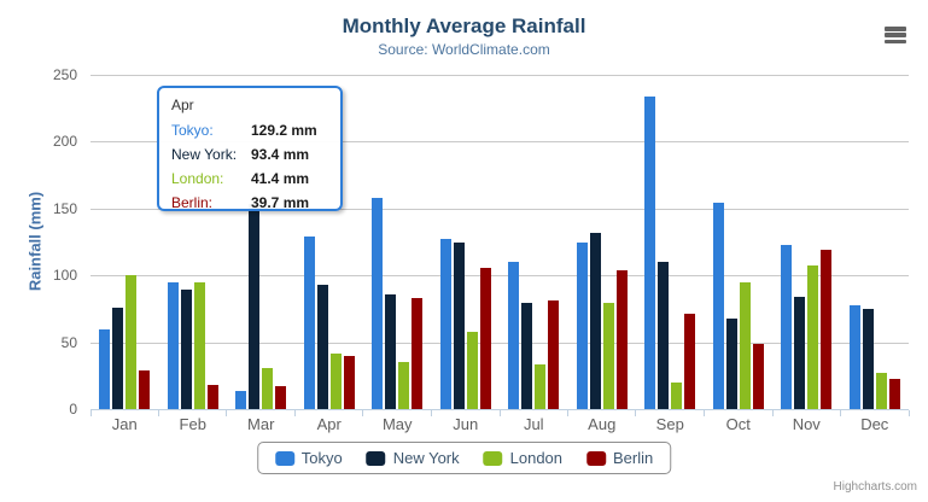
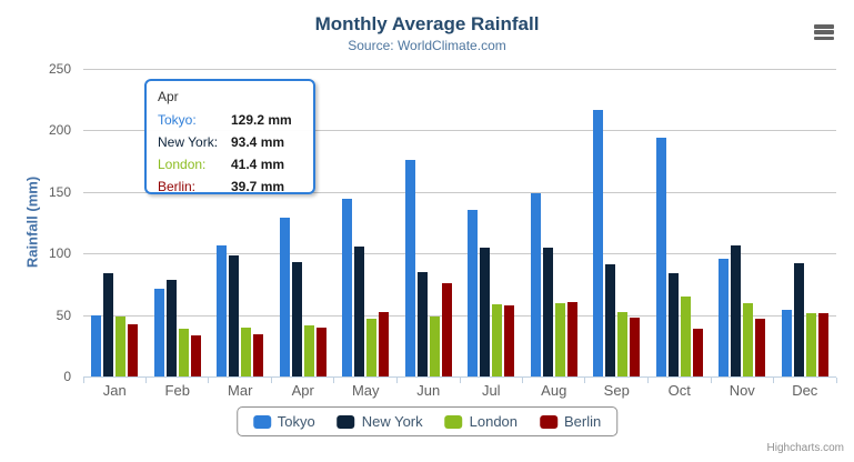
Tokyo/Jan: 60 -> 50
New York/Jan: 76 -> 84
London/Jan: 100 -> 49
Berlin/Jan: 29 -> 42
Tokyo/Feb: 95 -> 72
New York/Feb: 89 -> 79
London/Feb: 95 -> 39
Berlin/Feb: 18 -> 33
Tokyo/Mar: 14 -> 106
New York/Mar: 153 -> 98
London/Mar: 31 -> 39
Berlin/Mar: 17 -> 34
Tokyo/May: 158 -> 144
New York/May: 86 -> 106
London/May: 35 -> 47
Berlin/May: 83 -> 53
Tokyo/Jun: 127 -> 176
New York/Jun: 125 -> 84
London/Jun: 58 -> 48
Berlin/Jun: 106 -> 76
Tokyo/Jul: 110 -> 136
New York/Jul: 79 -> 105
London/Jul: 33 -> 59
Berlin/Jul: 81 -> 57
Tokyo/Aug: 125 -> 148
New York/Aug: 132 -> 104
London/Aug: 79 -> 60
Berlin/Aug: 104 -> 60
Tokyo/Sep: 234 -> 216
New York/Sep: 110 -> 91
London/Sep: 20 -> 52
Berlin/Sep: 71 -> 48
Tokyo/Oct: 154 -> 194
New York/Oct: 68 -> 84
London/Oct: 95 -> 65
Berlin/Oct: 49 -> 39
Tokyo/Nov: 123 -> 96
New York/Nov: 84 -> 107
London/Nov: 107 -> 59
Berlin/Nov: 119 -> 47
Tokyo/Dec: 78 -> 54
New York/Dec: 75 -> 92
London/Dec: 27 -> 51
Berlin/Dec: 23 -> 51
